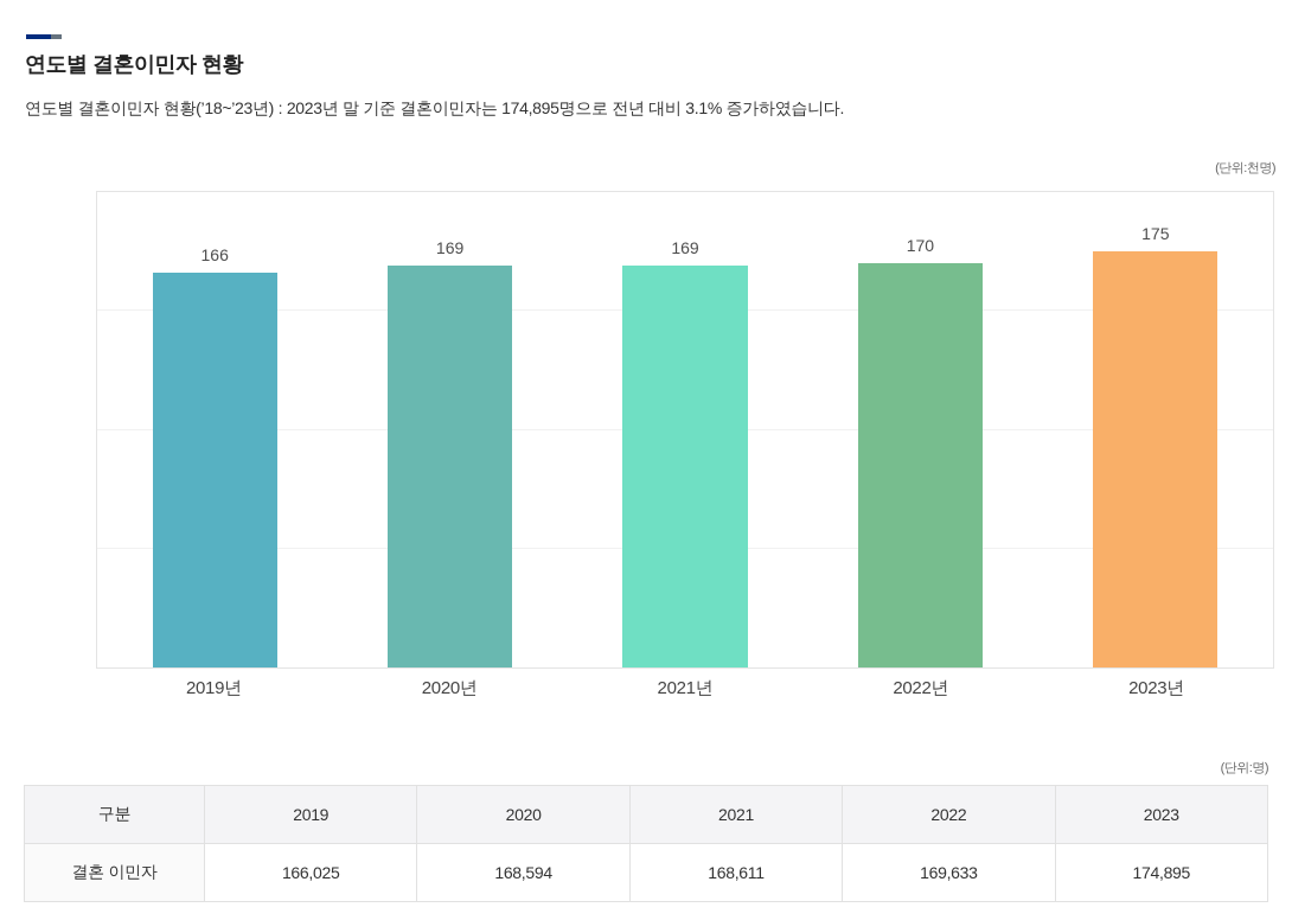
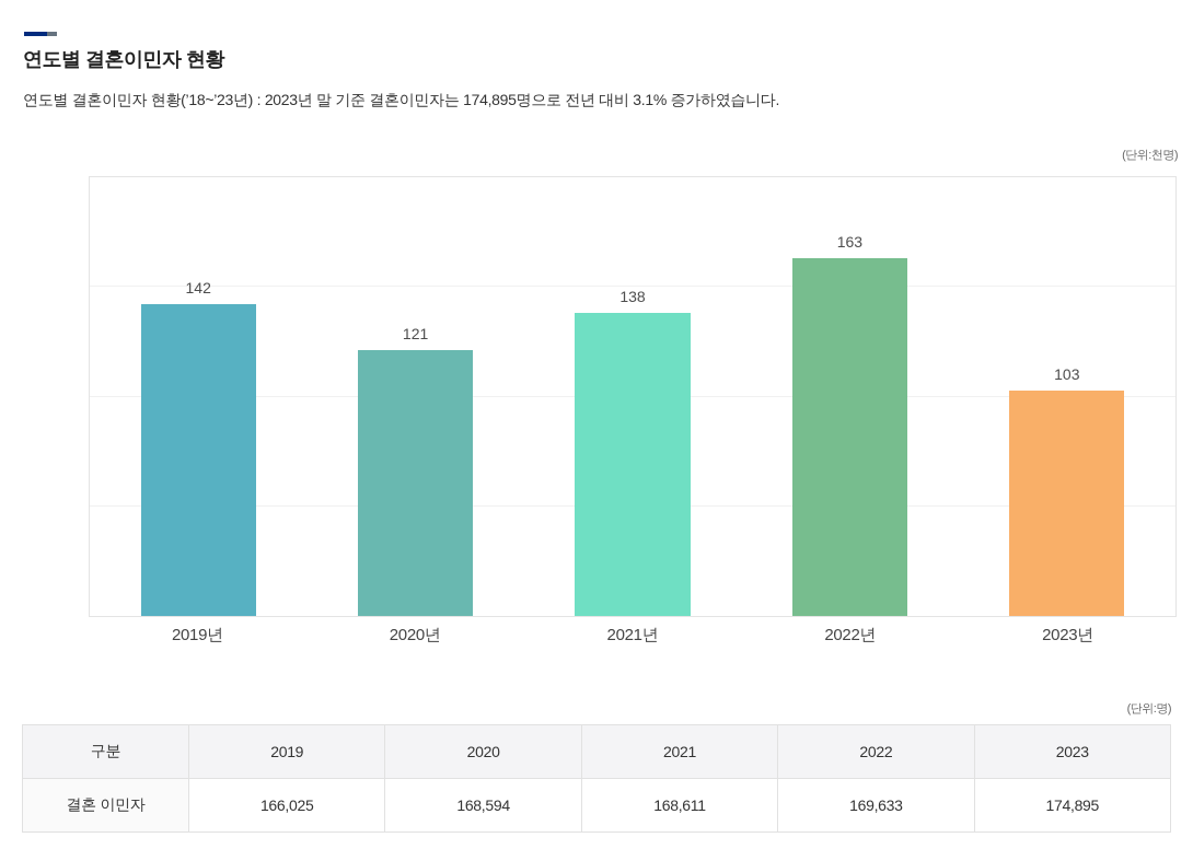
2019년: 166 -> 142
2020년: 169 -> 121
2021년: 169 -> 138
2022년: 170 -> 163
2023년: 175 -> 103
